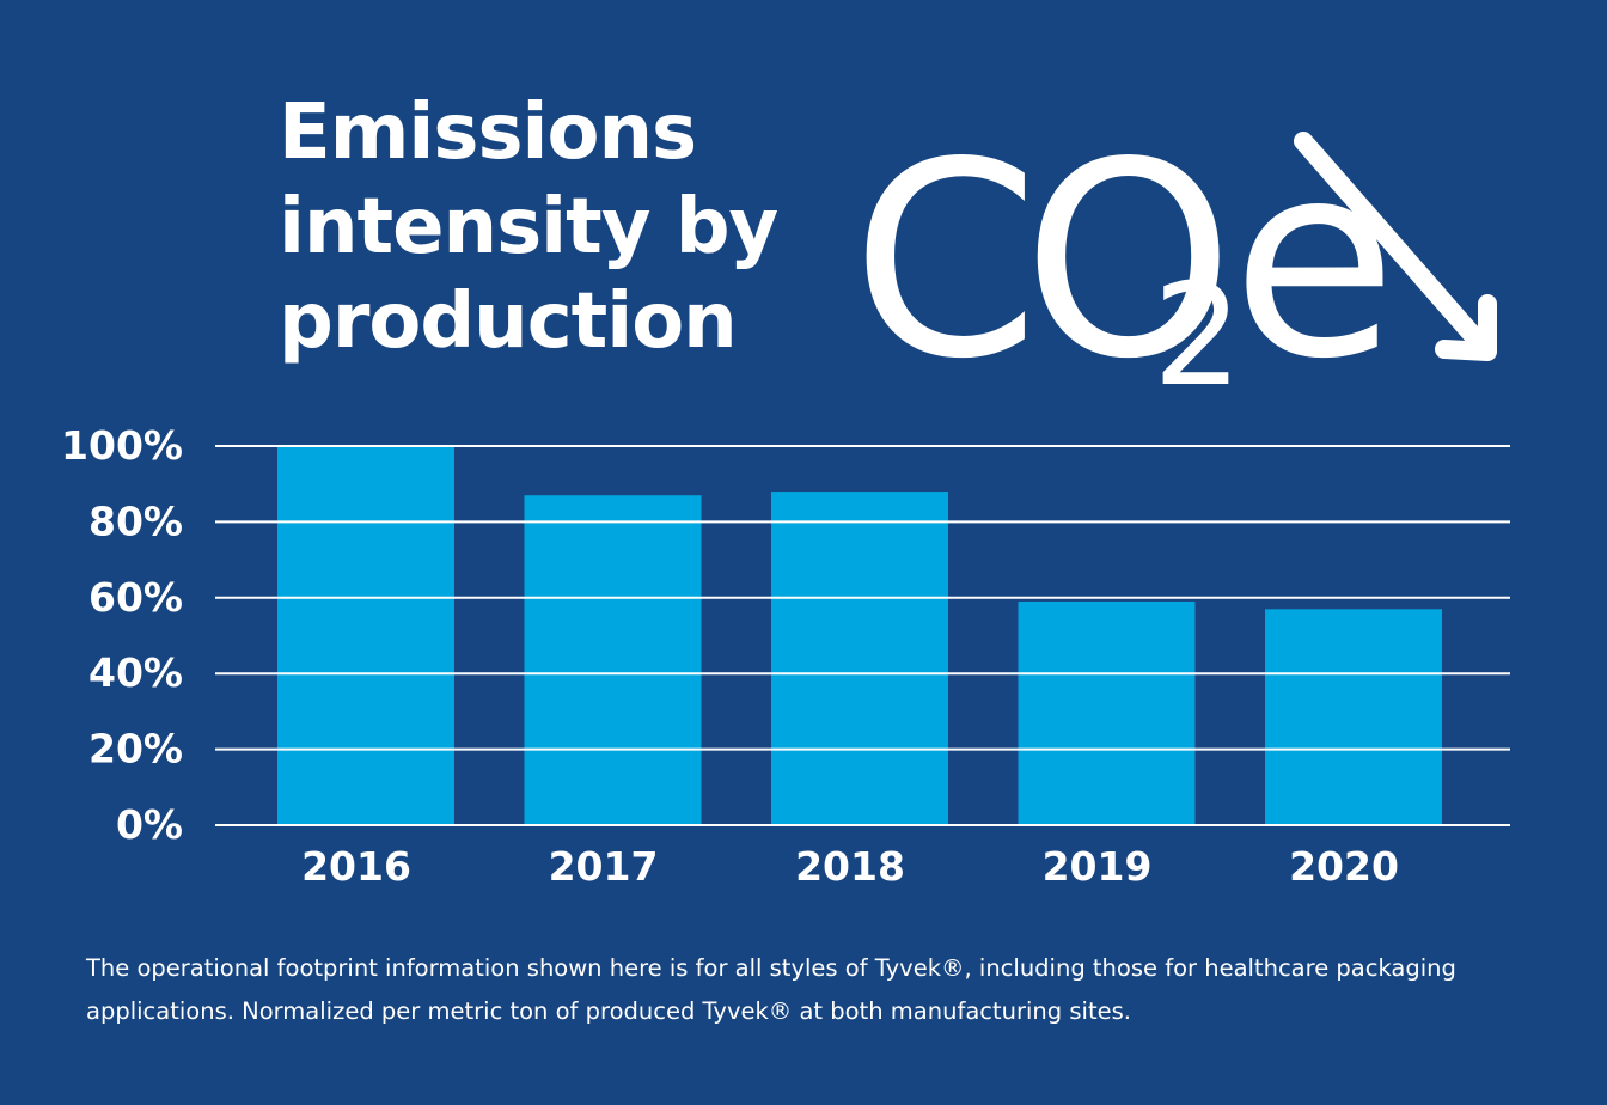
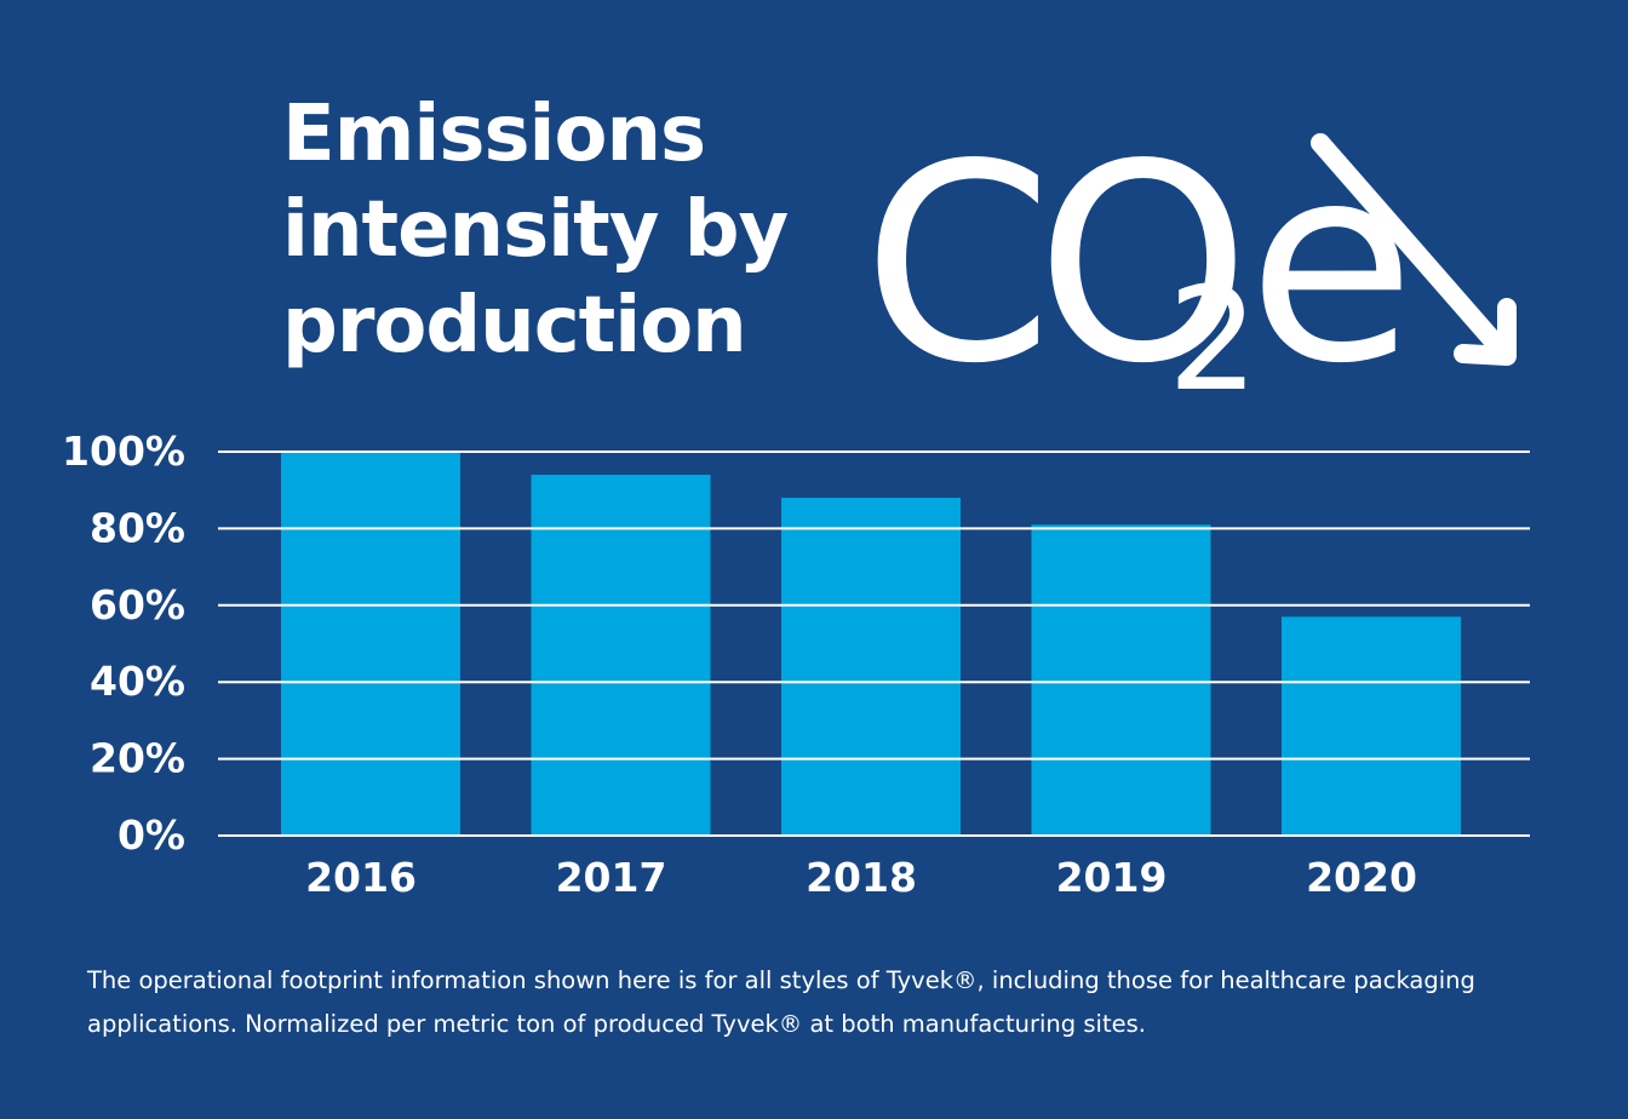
2017: 87% -> 94%
2019: 59% -> 81%
